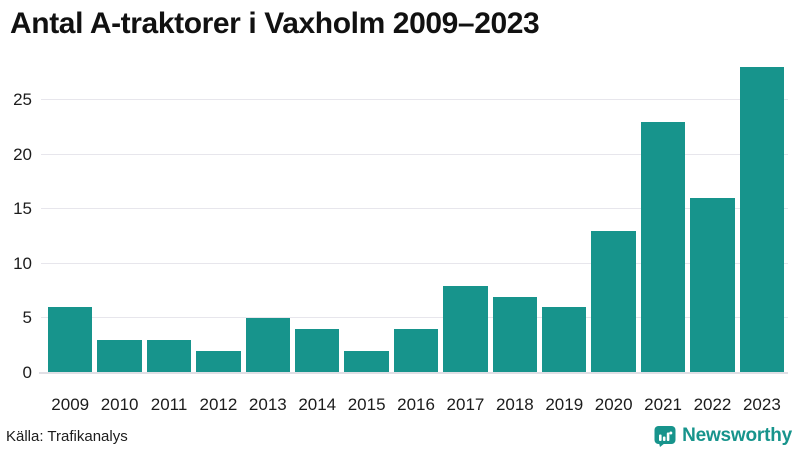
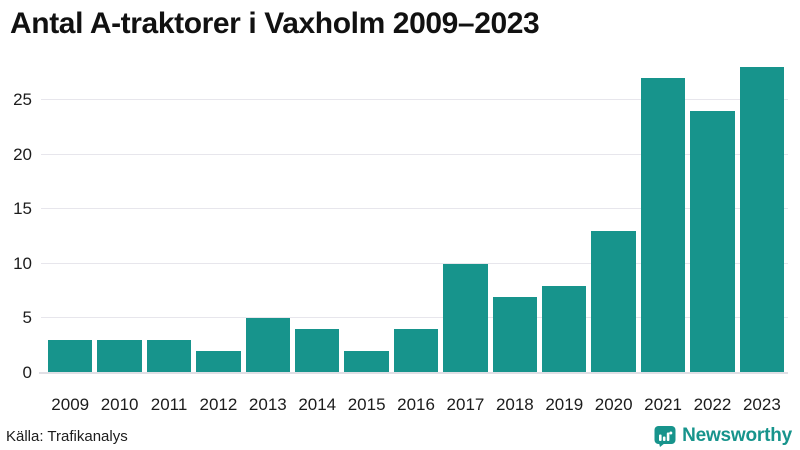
2009: 6 -> 3
2017: 8 -> 10
2019: 6 -> 8
2021: 23 -> 27
2022: 16 -> 24
